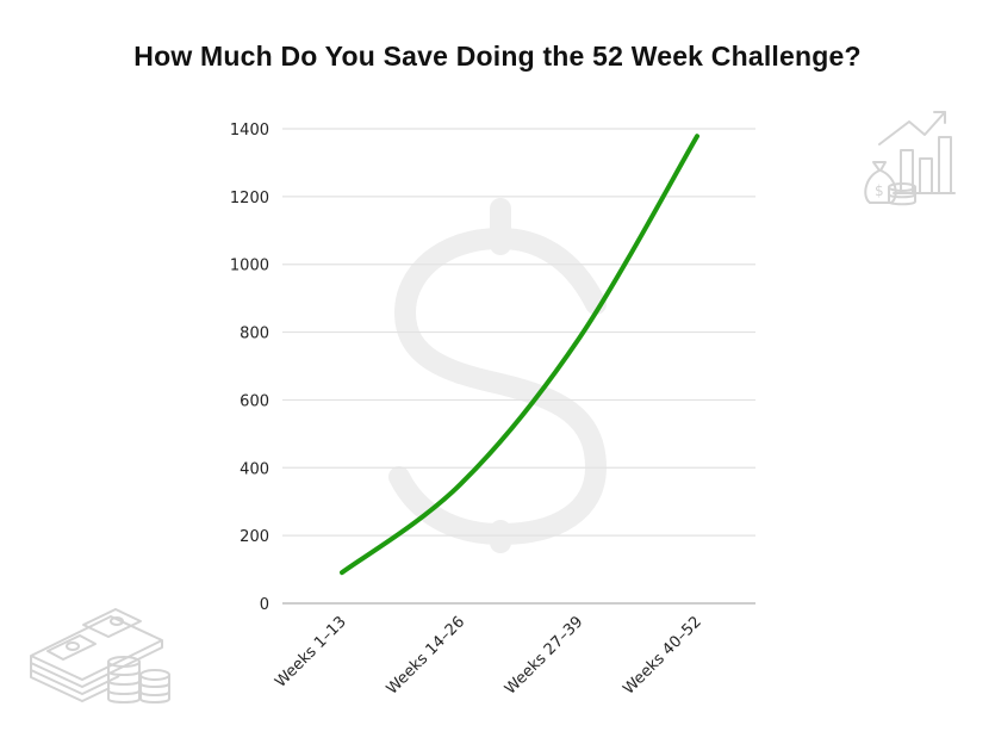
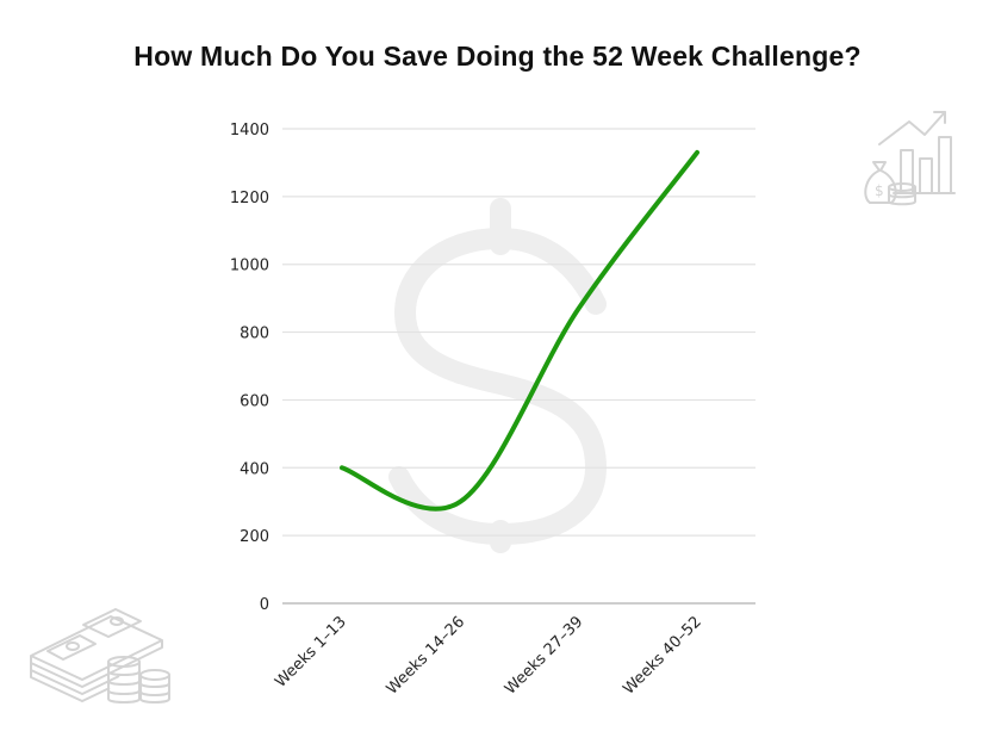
Weeks 1–13: 90 -> 400
Weeks 14–26: 350 -> 300
Weeks 27–39: 780 -> 870
Weeks 40–52: 1380 -> 1330
